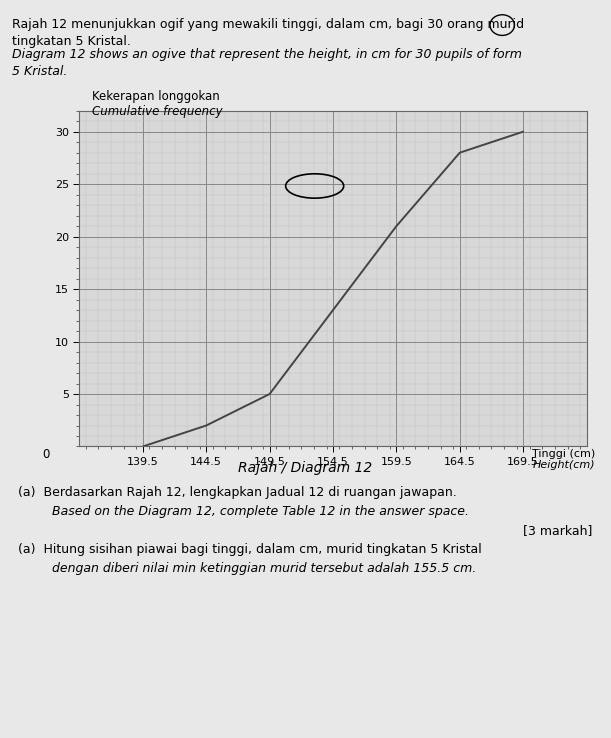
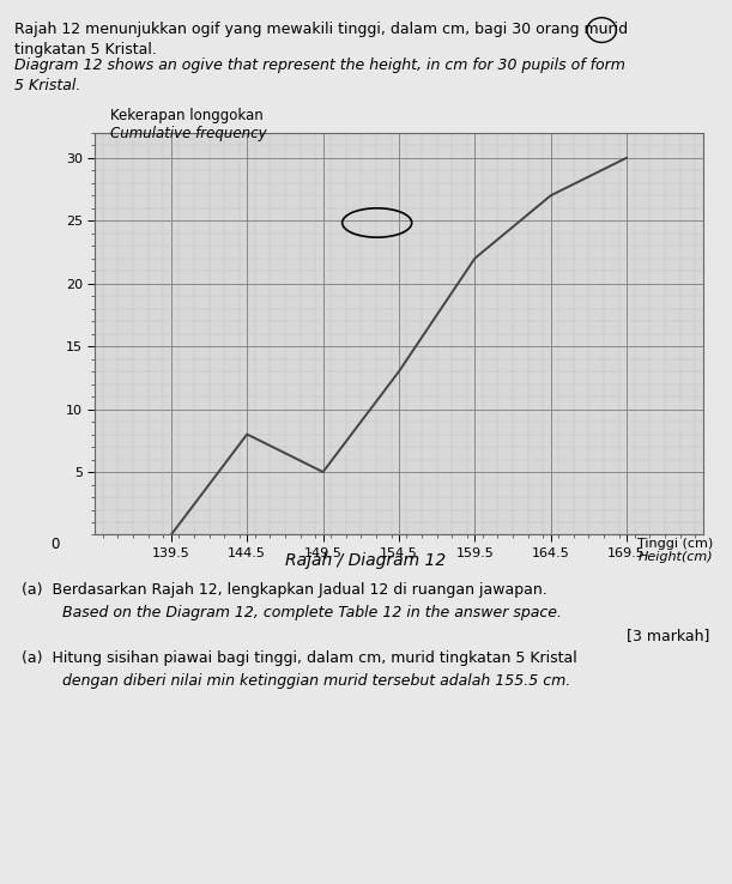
144.5: 2 -> 8
159.5: 21 -> 22
164.5: 28 -> 27
